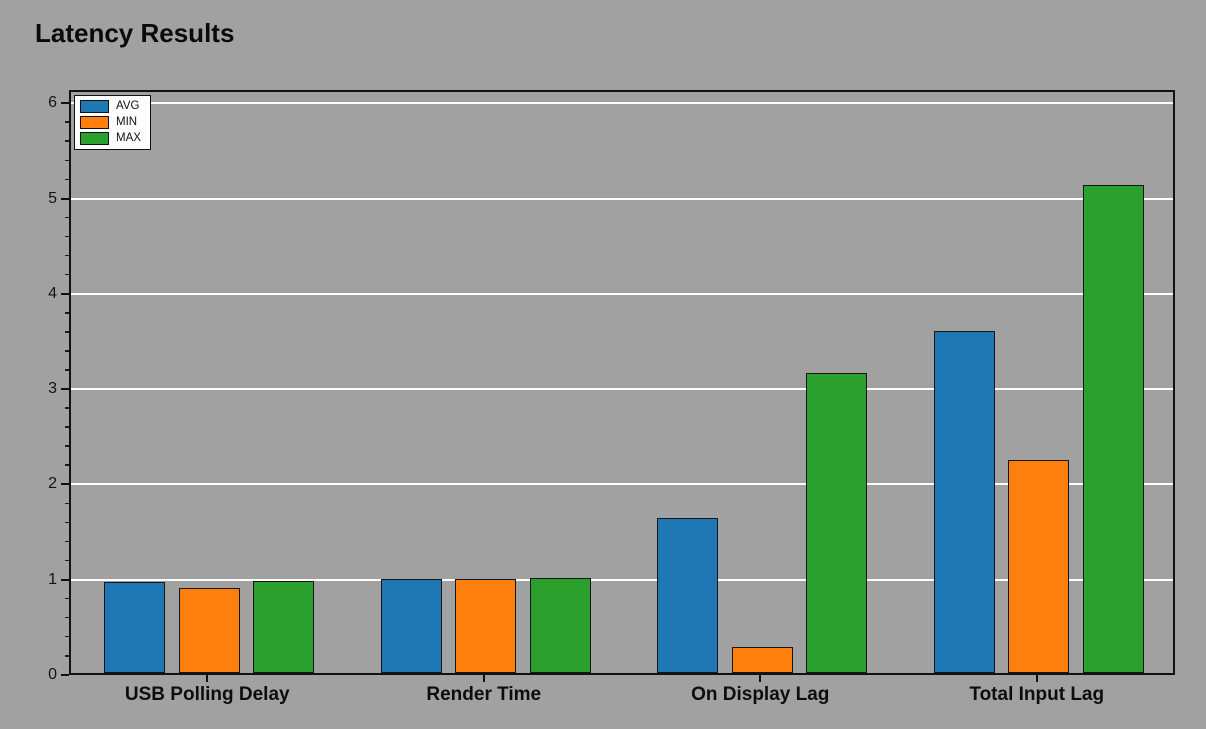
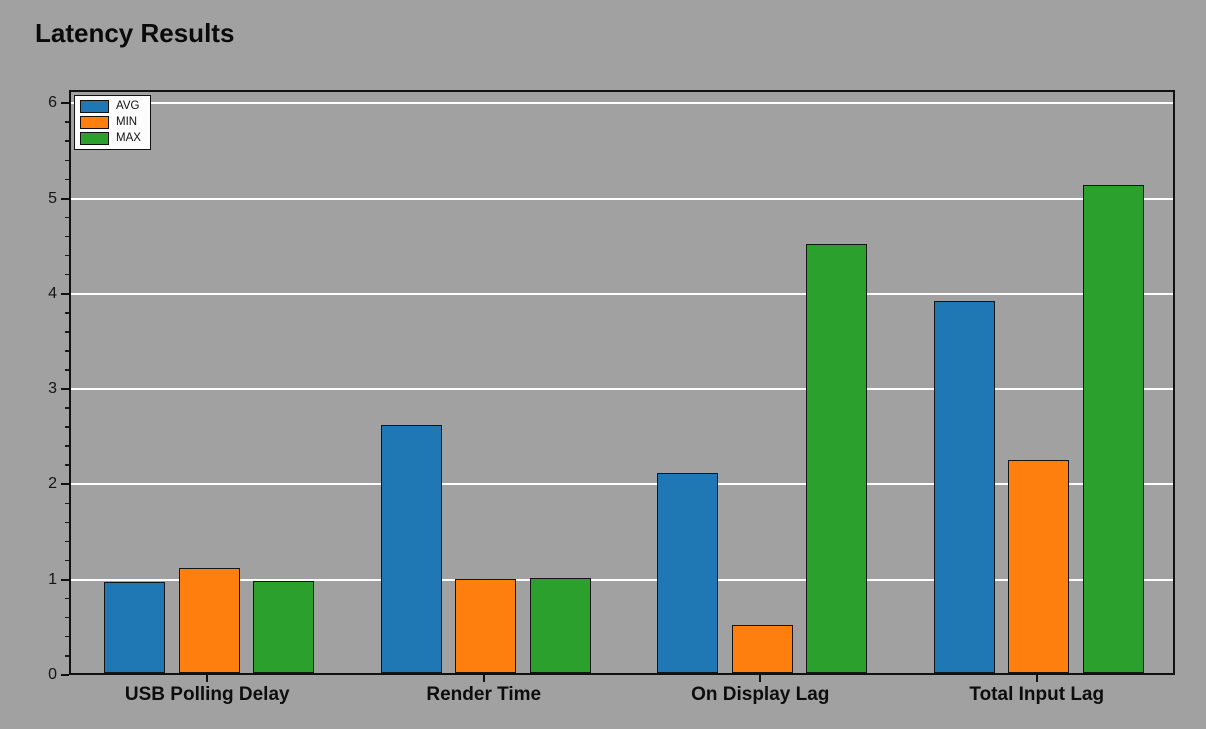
MIN/USB Polling Delay: 0.9 -> 1.1
AVG/Render Time: 1.0 -> 2.6
AVG/On Display Lag: 1.6 -> 2.1
MIN/On Display Lag: 0.3 -> 0.5
MAX/On Display Lag: 3.1 -> 4.5
AVG/Total Input Lag: 3.6 -> 3.9
